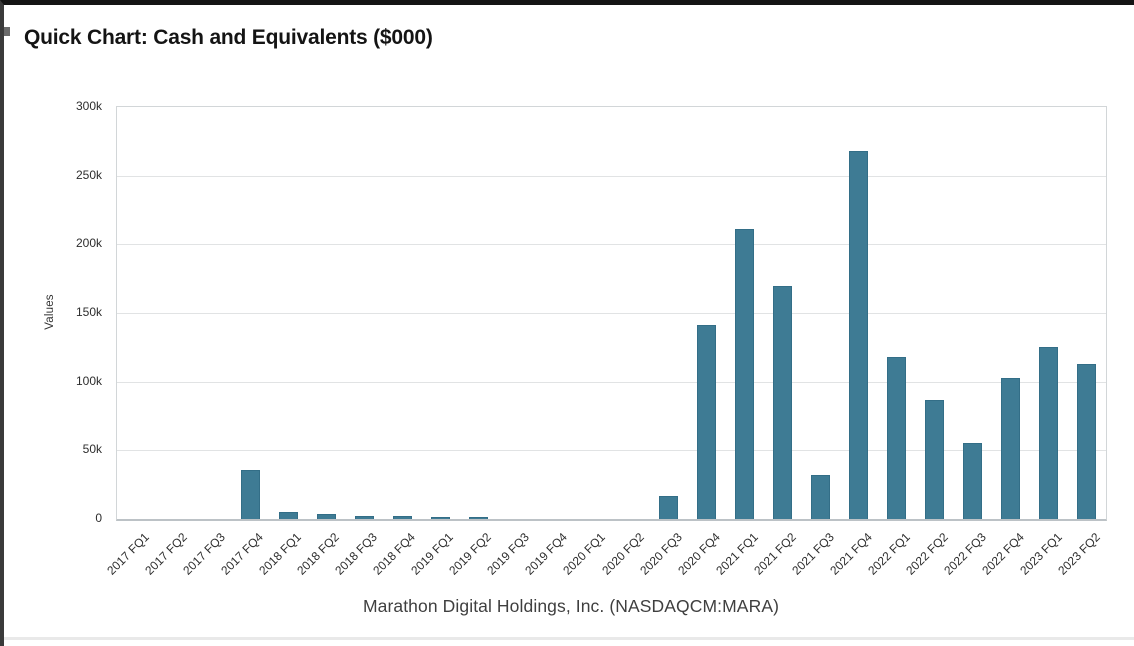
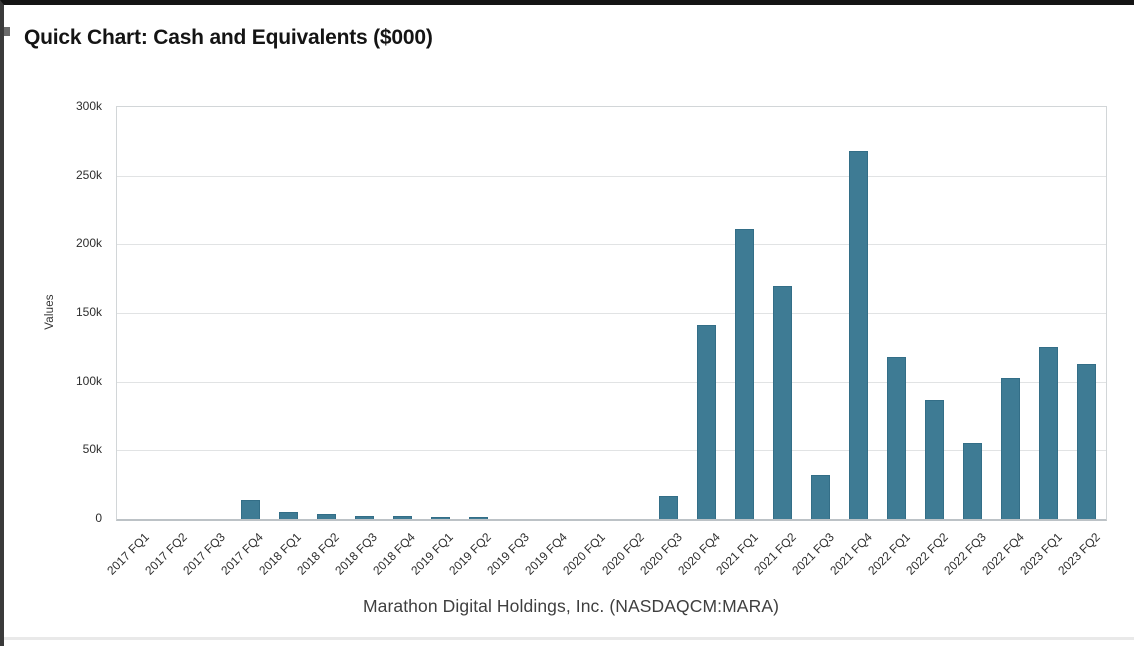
2017 FQ4: 36k -> 14k
